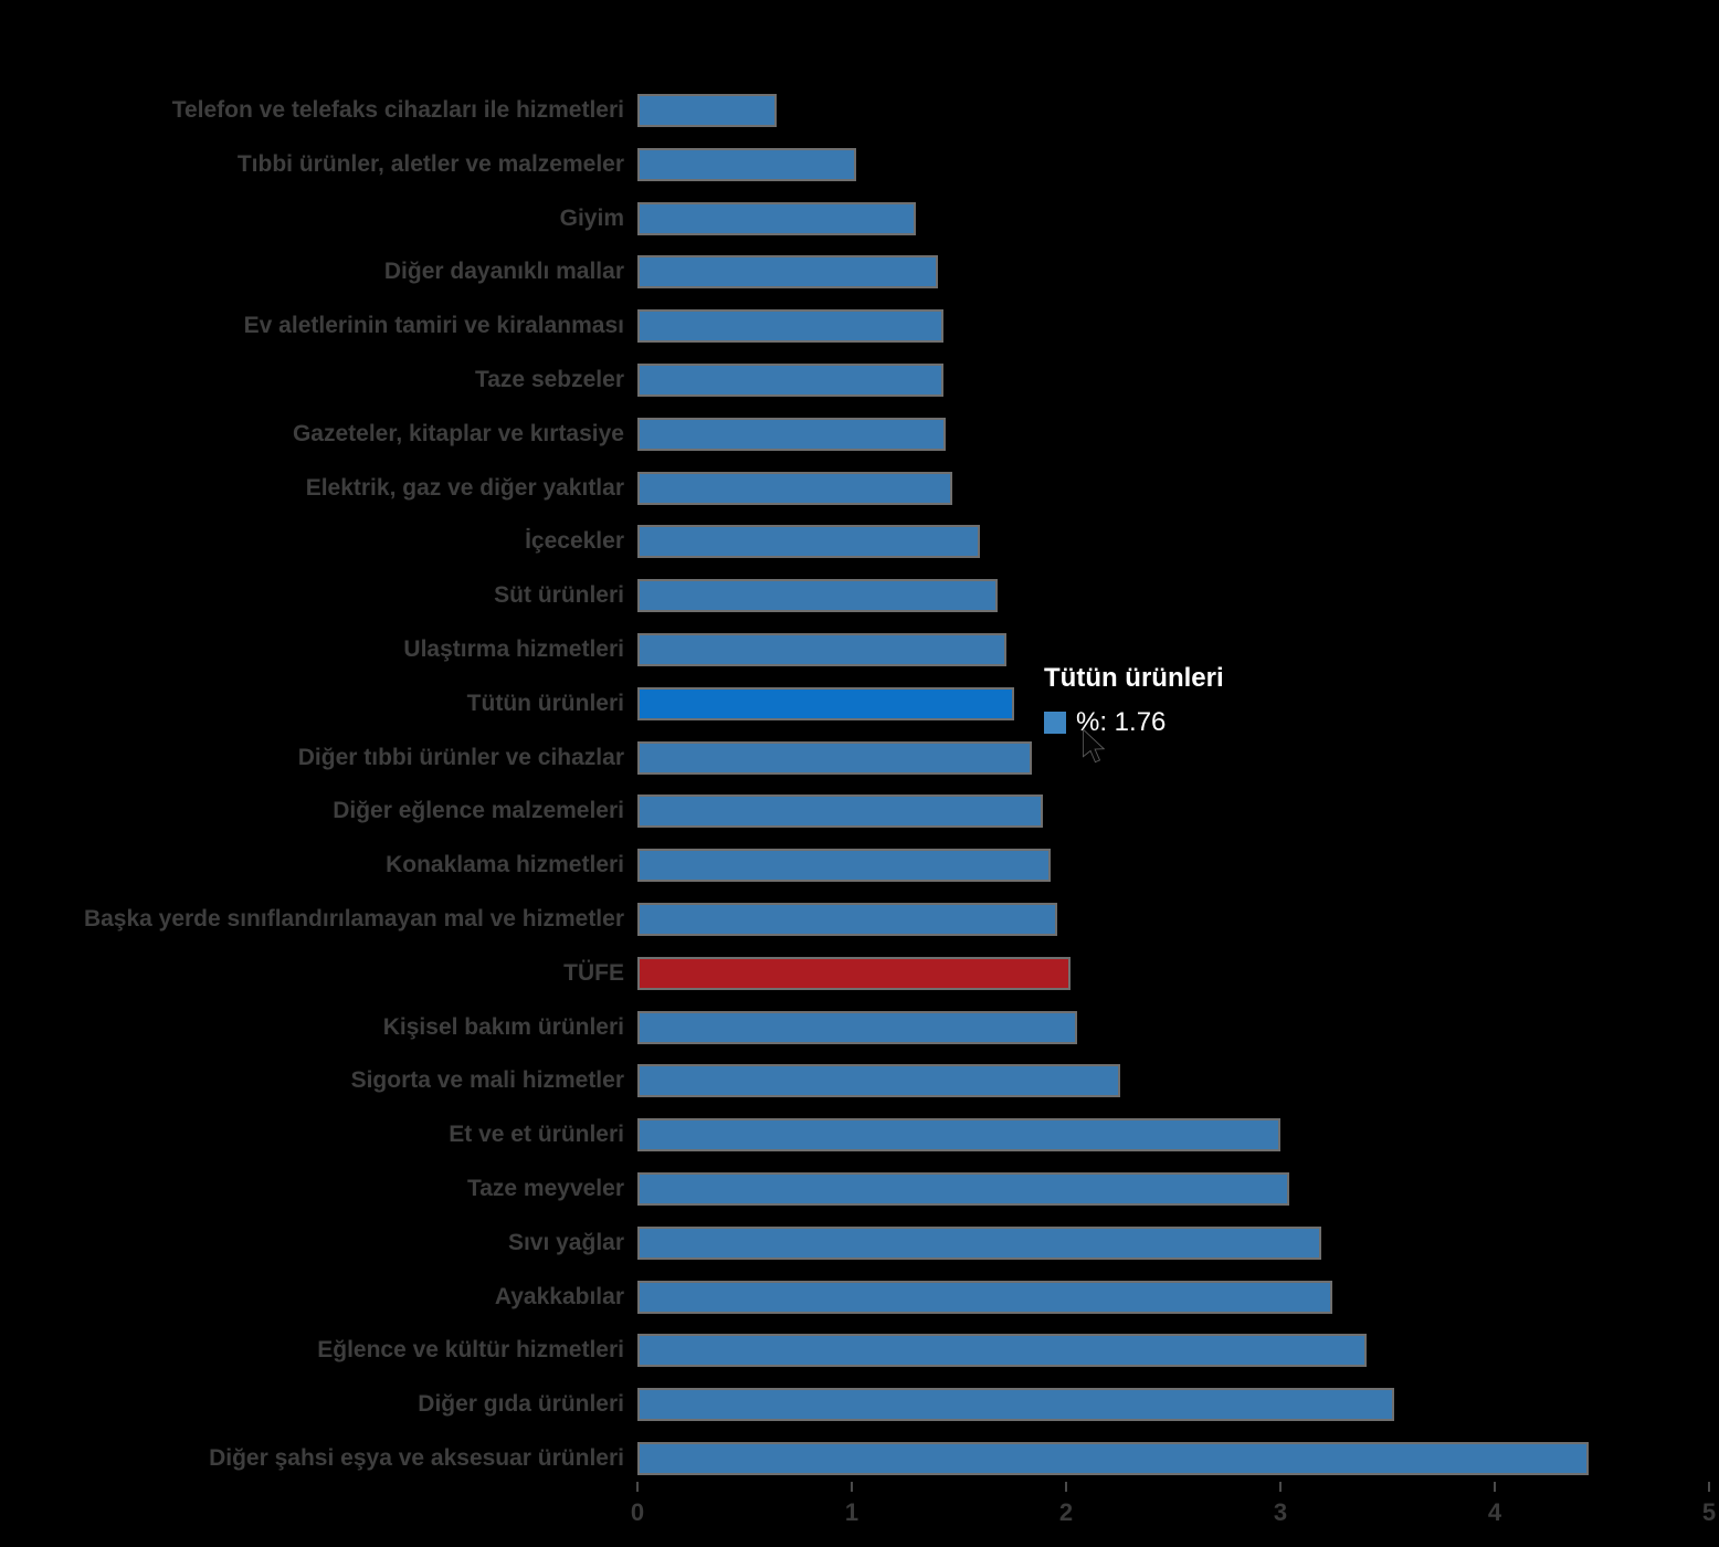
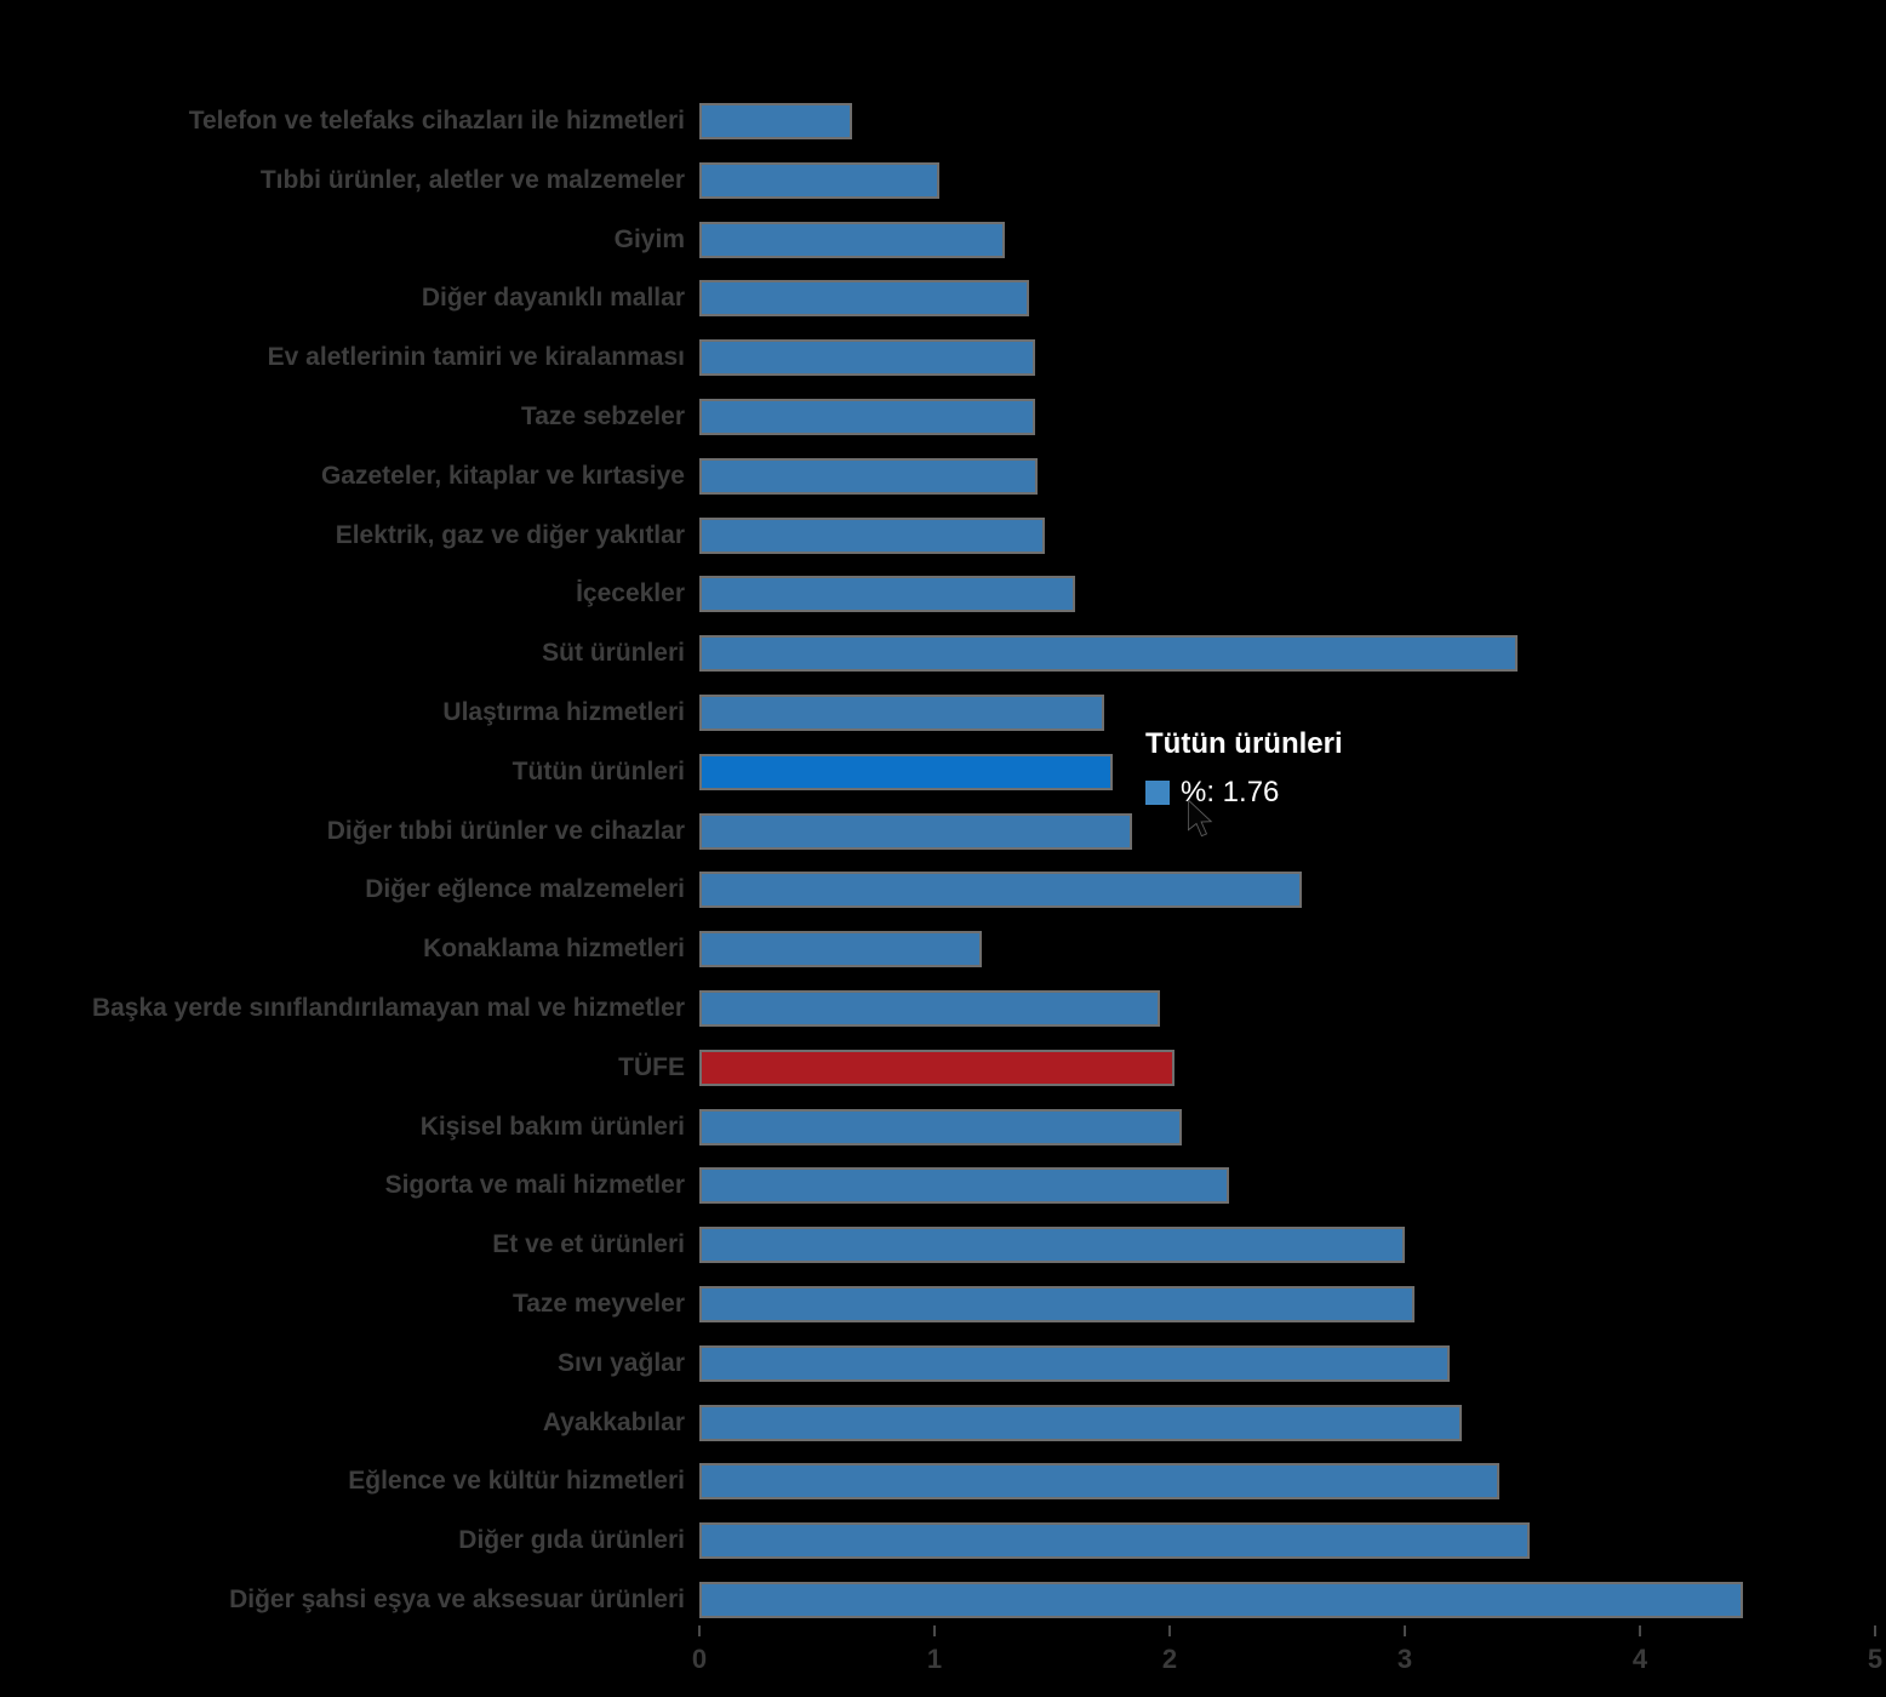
Süt ürünleri: 1.68 -> 3.48
Diğer eğlence malzemeleri: 1.89 -> 2.56
Konaklama hizmetleri: 1.93 -> 1.20
